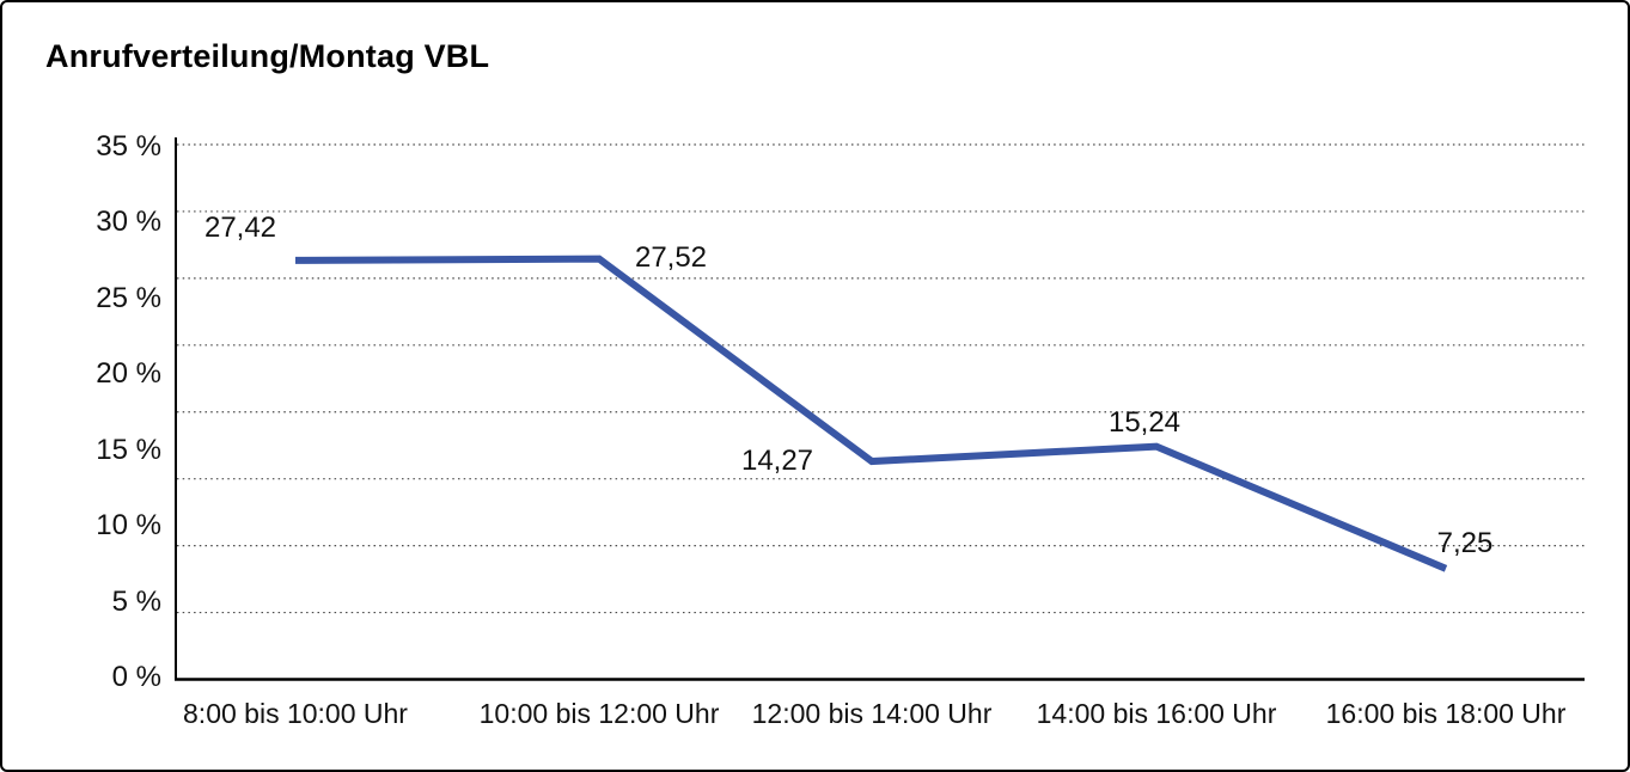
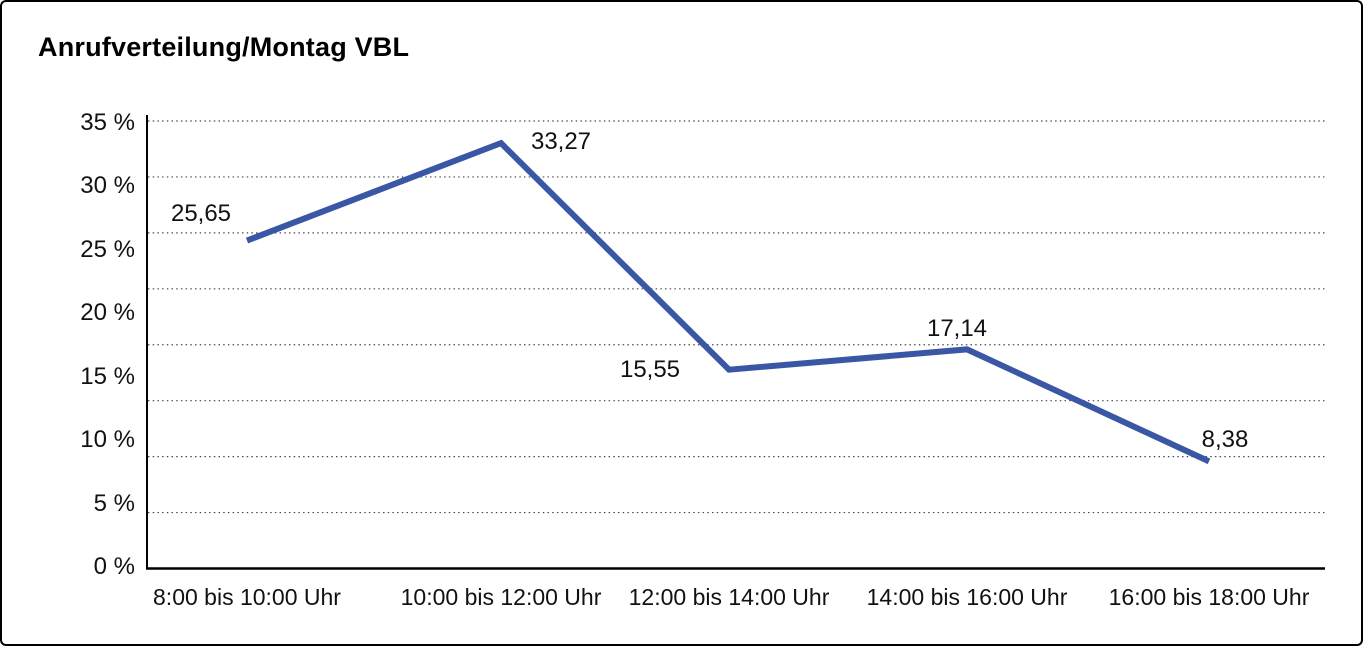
8:00 bis 10:00 Uhr: 27,42 -> 25,65
10:00 bis 12:00 Uhr: 27,52 -> 33,27
12:00 bis 14:00 Uhr: 14,27 -> 15,55
14:00 bis 16:00 Uhr: 15,24 -> 17,14
16:00 bis 18:00 Uhr: 7,25 -> 8,38
